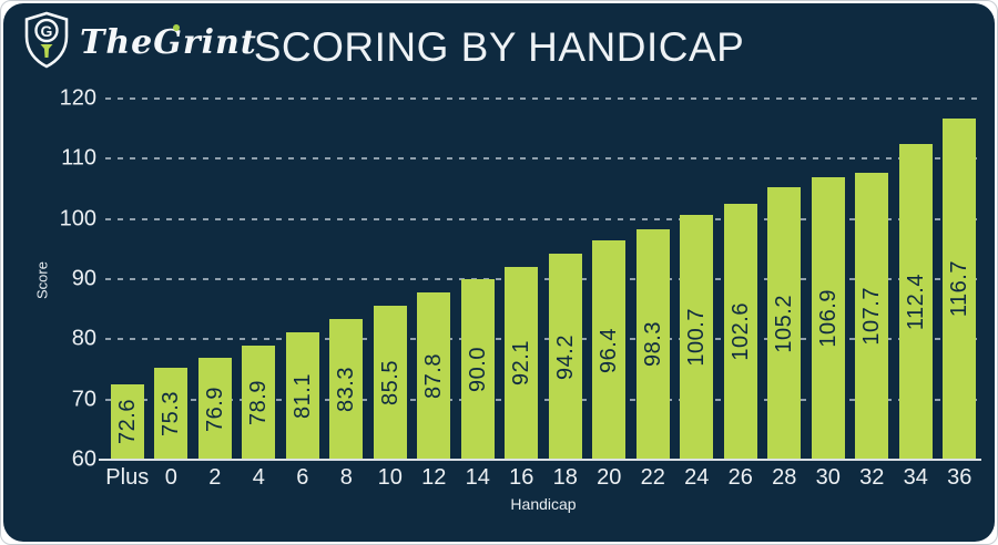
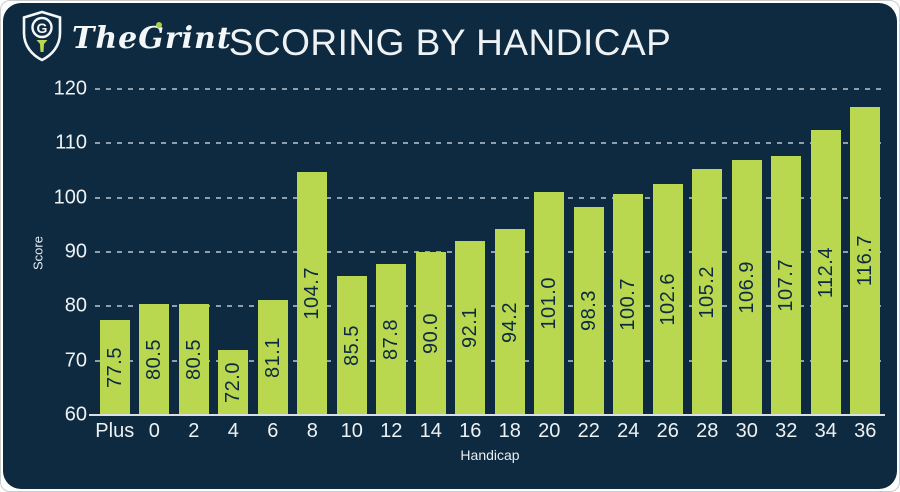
Plus: 72.6 -> 77.5
0: 75.3 -> 80.5
2: 76.9 -> 80.5
4: 78.9 -> 72.0
8: 83.3 -> 104.7
20: 96.4 -> 101.0
